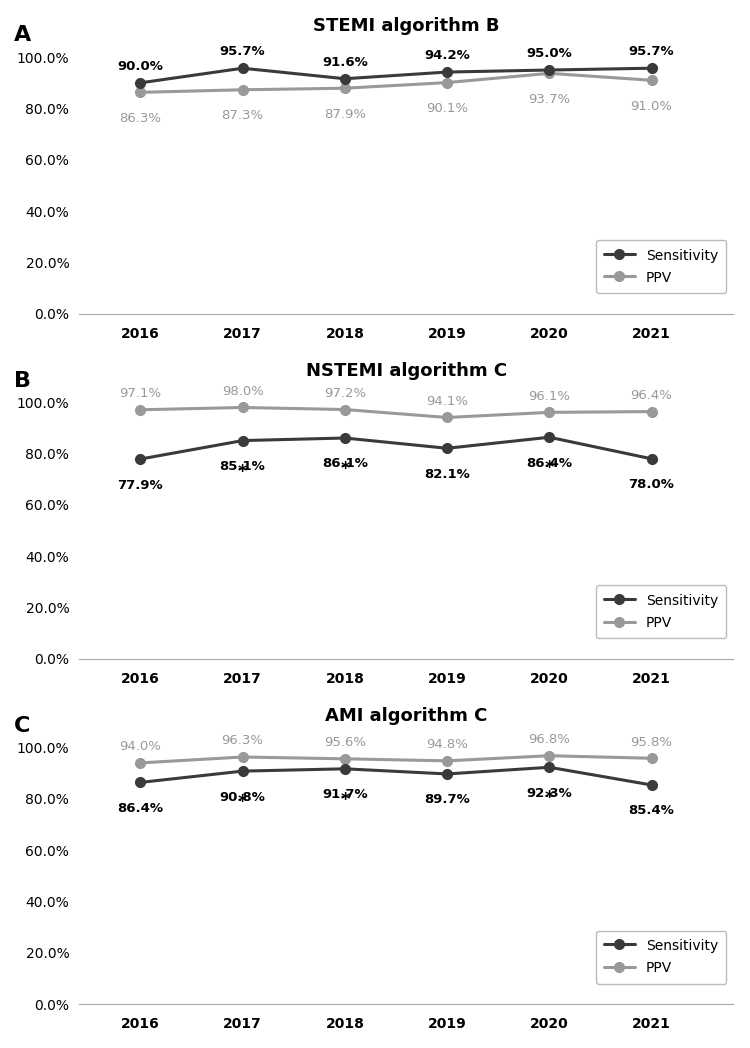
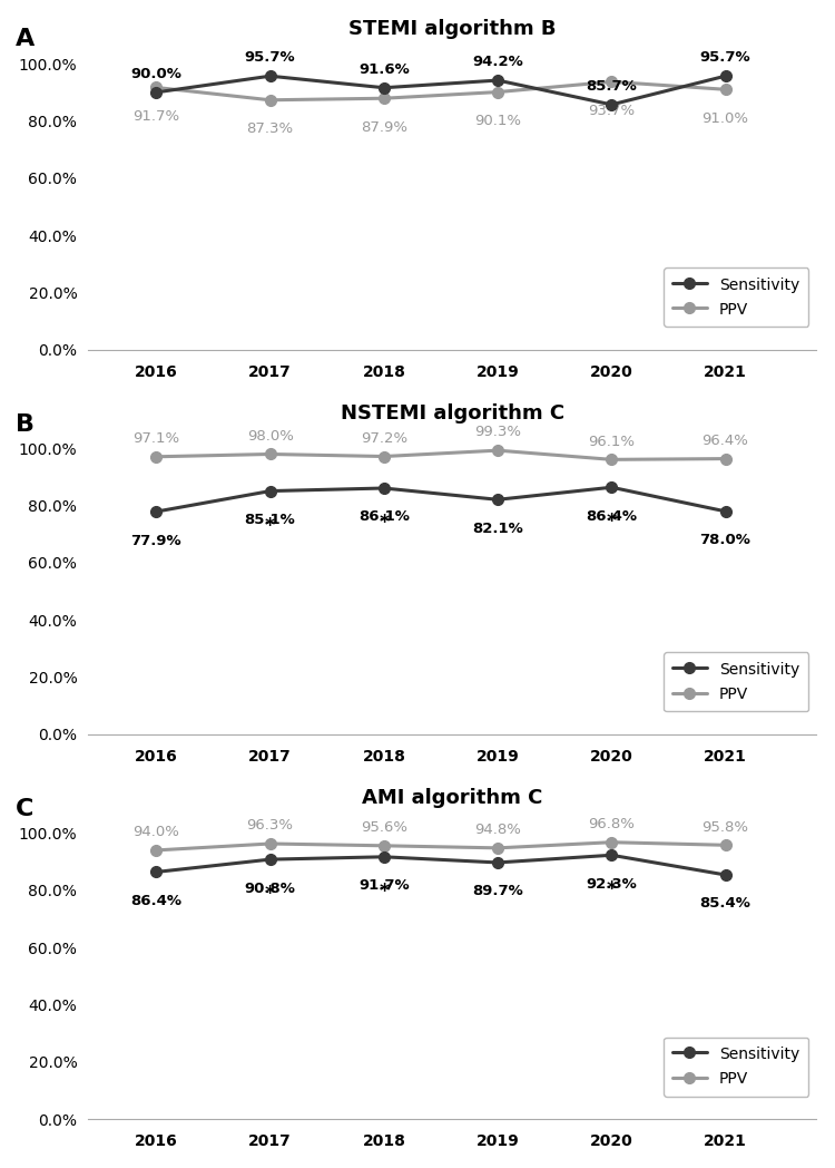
STEMI algorithm B/PPV/2016: 86.3% -> 91.7%
STEMI algorithm B/Sensitivity/2020: 95.0% -> 85.7%
NSTEMI algorithm C/PPV/2019: 94.1% -> 99.3%
